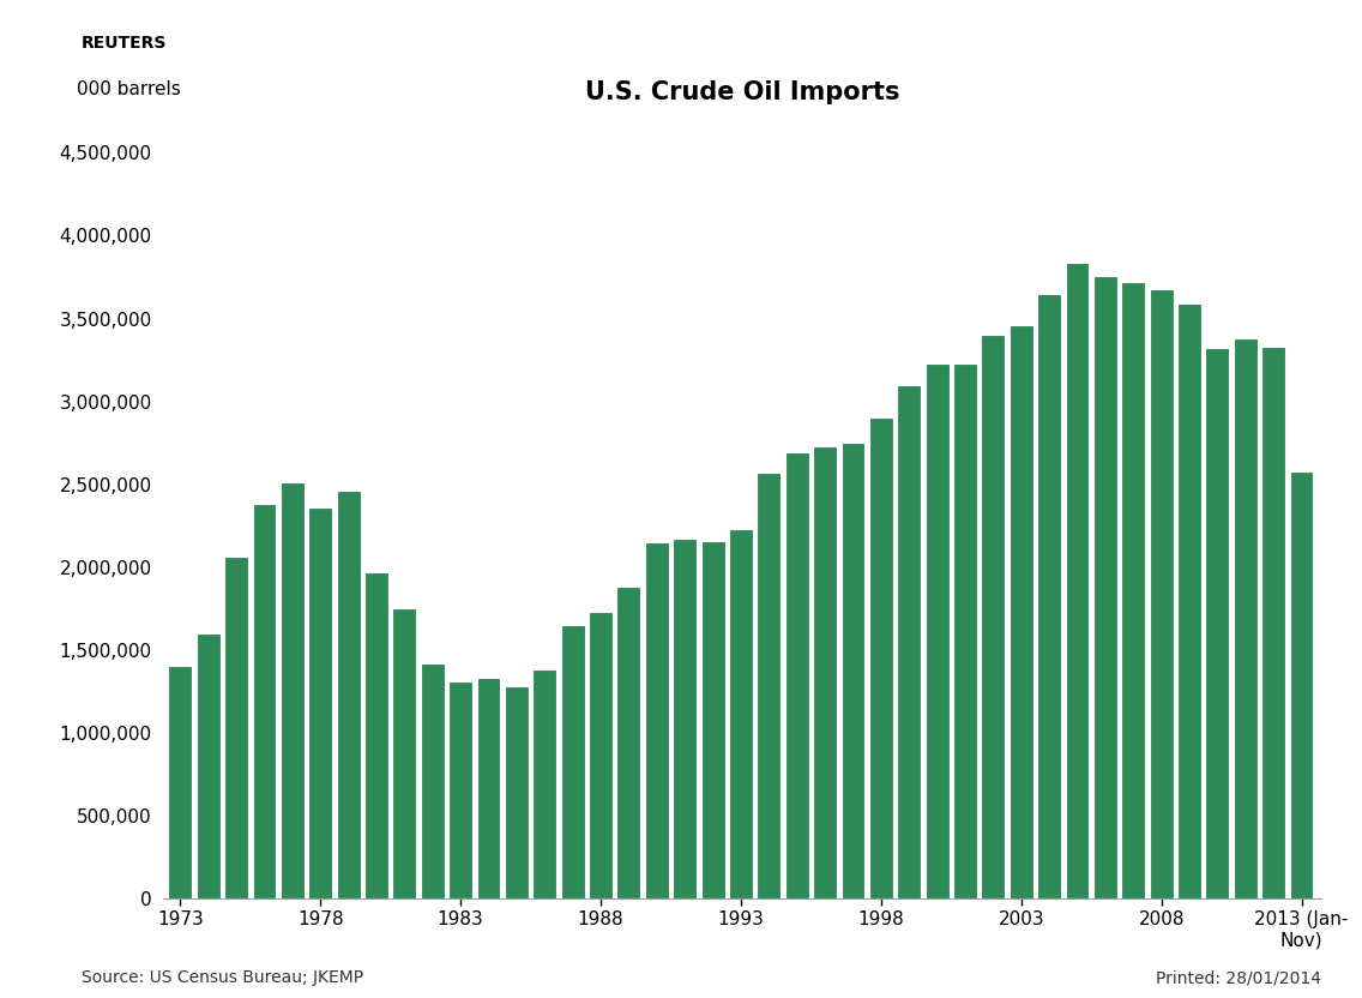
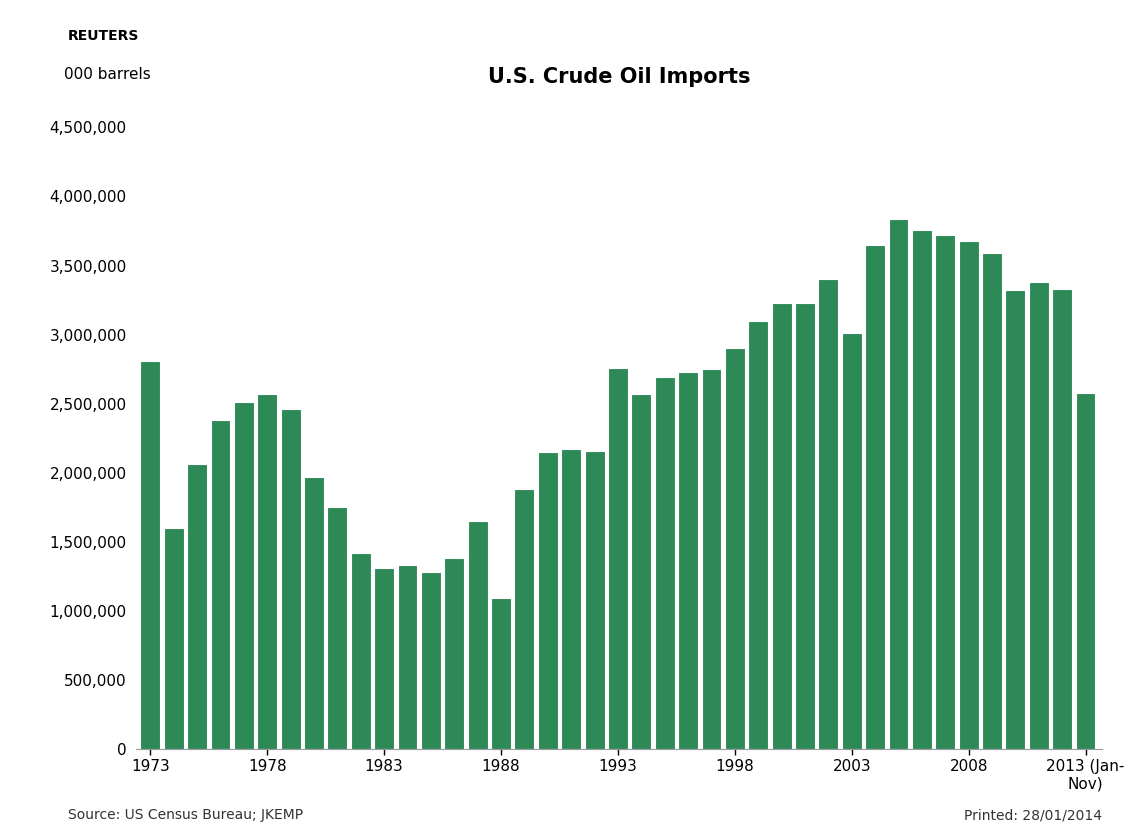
1973: 1,400,000 -> 2,810,000
1978: 2,360,000 -> 2,570,000
1988: 1,730,000 -> 1,090,000
1993: 2,230,000 -> 2,760,000
2003: 3,460,000 -> 3,010,000
